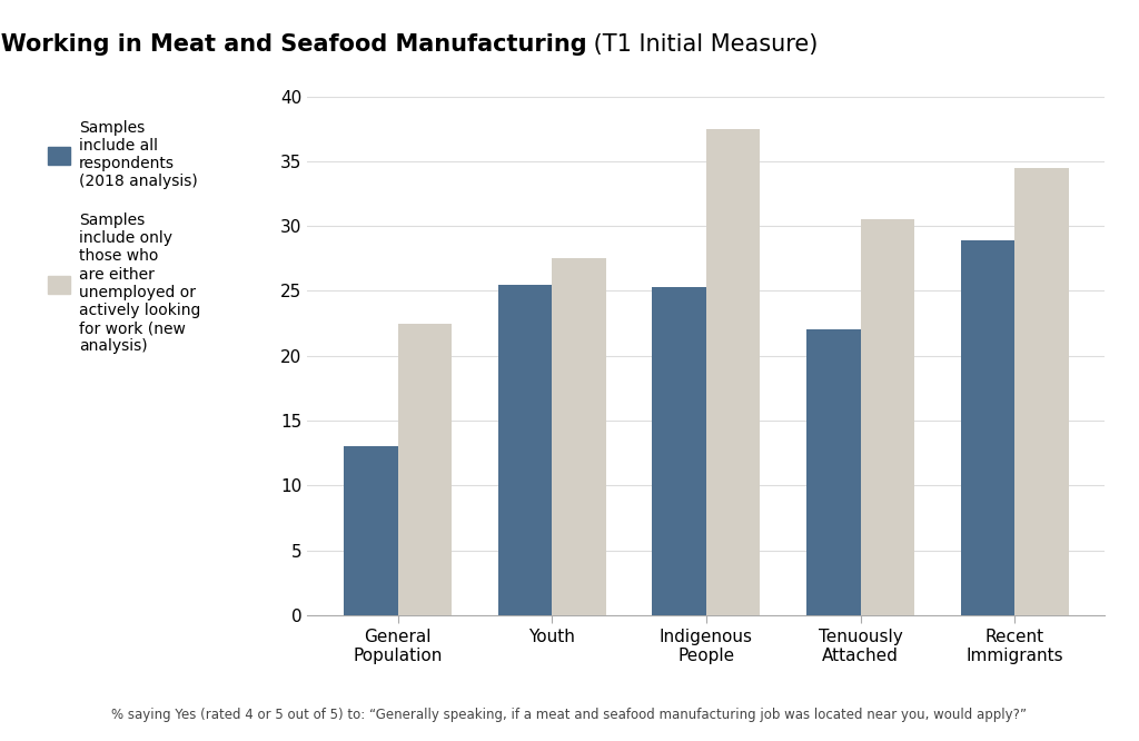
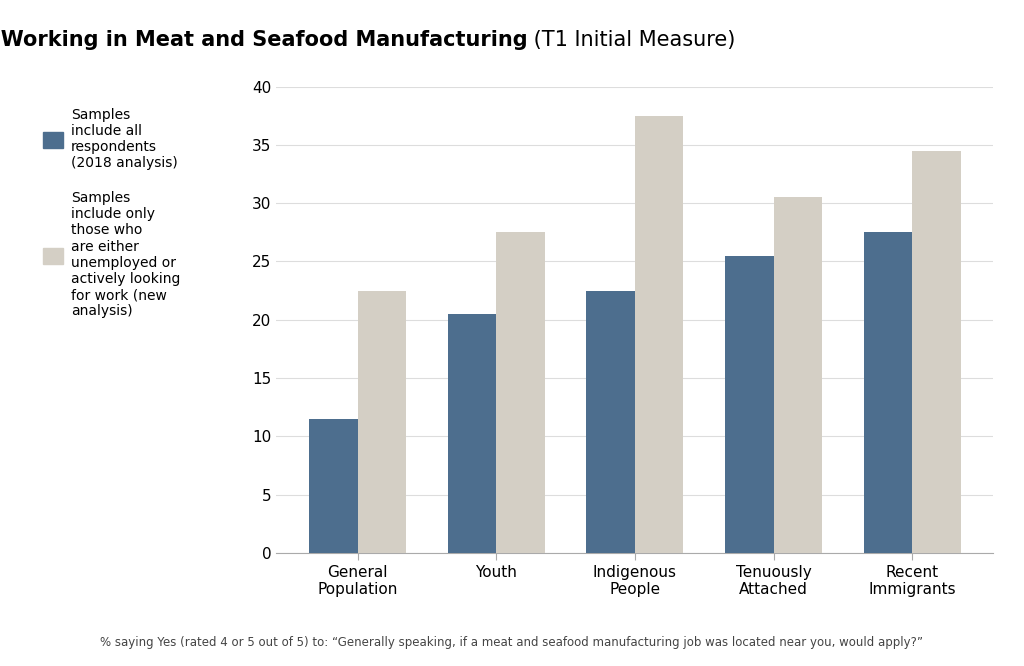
Samples include all respondents (2018 analysis)/General Population: 13.0 -> 11.5
Samples include all respondents (2018 analysis)/Youth: 25.5 -> 20.5
Samples include all respondents (2018 analysis)/Indigenous People: 25.3 -> 22.5
Samples include all respondents (2018 analysis)/Tenuously Attached: 22.0 -> 25.5
Samples include all respondents (2018 analysis)/Recent Immigrants: 28.9 -> 27.5
